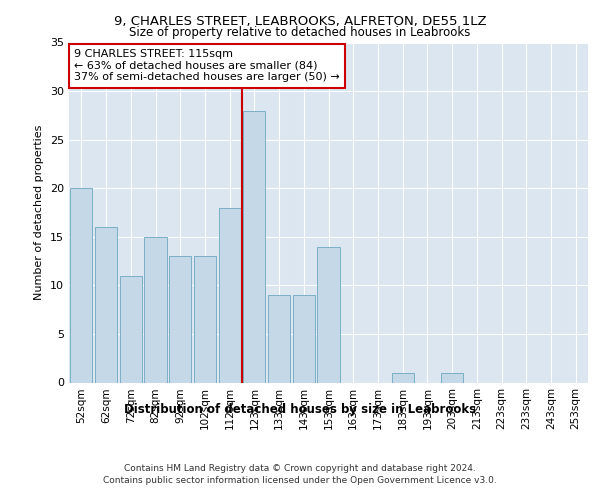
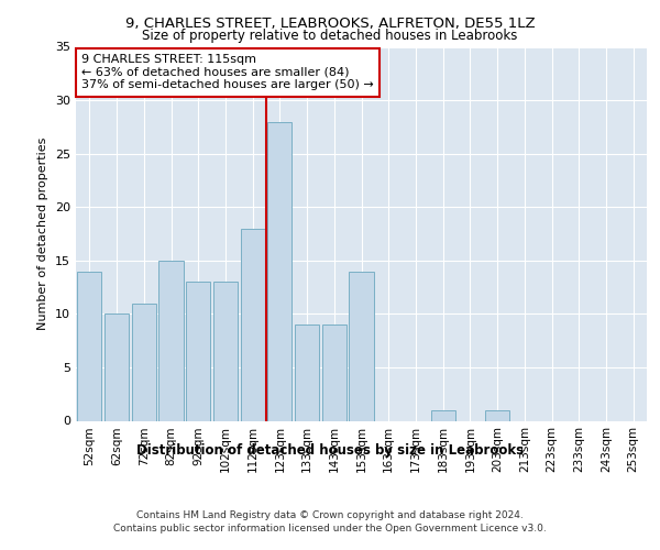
52sqm: 20 -> 14
62sqm: 16 -> 10
